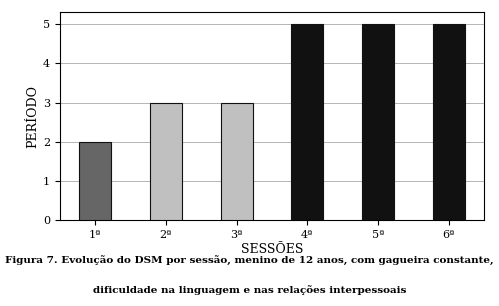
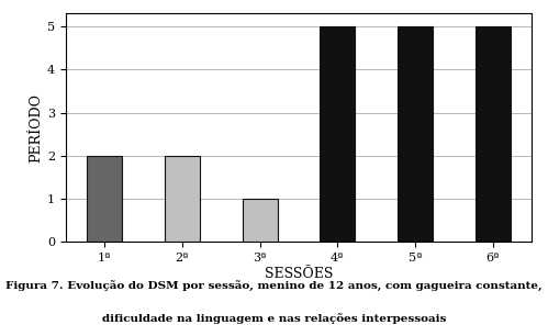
2ª: 3 -> 2
3ª: 3 -> 1
